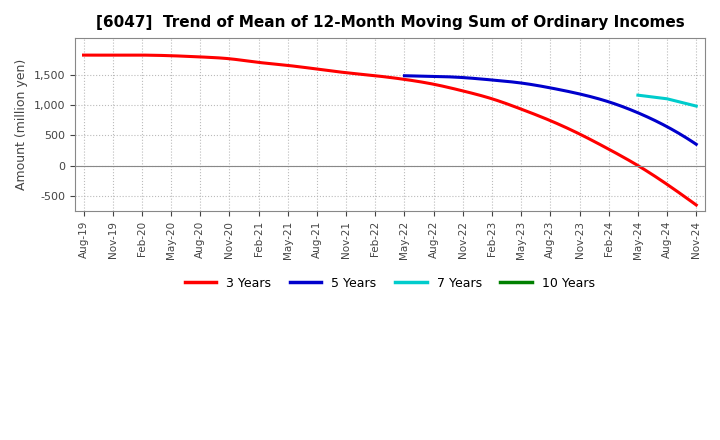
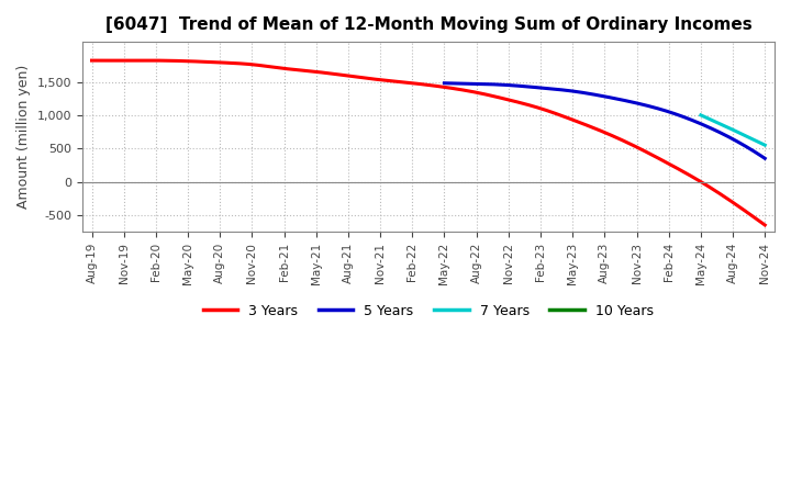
7 Years/May-24: 1,160 -> 1,000
7 Years/Aug-24: 1,100 -> 780
7 Years/Nov-24: 980 -> 550
